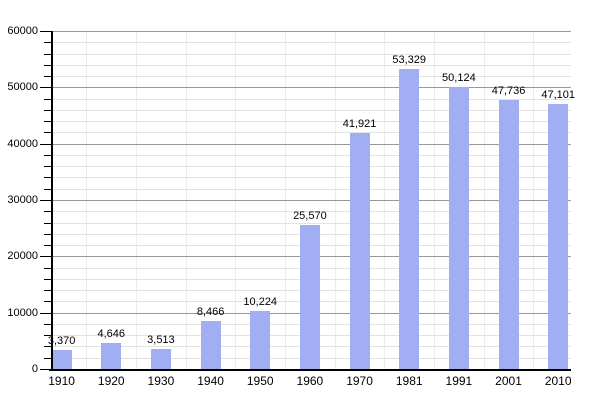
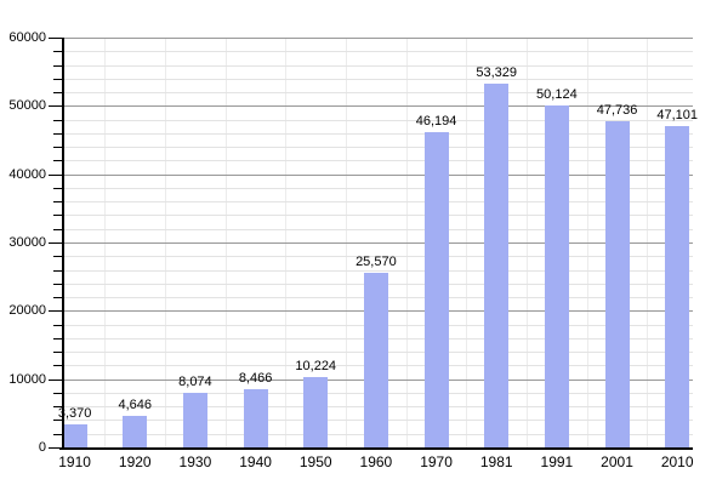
1930: 3,513 -> 8,074
1970: 41,921 -> 46,194
